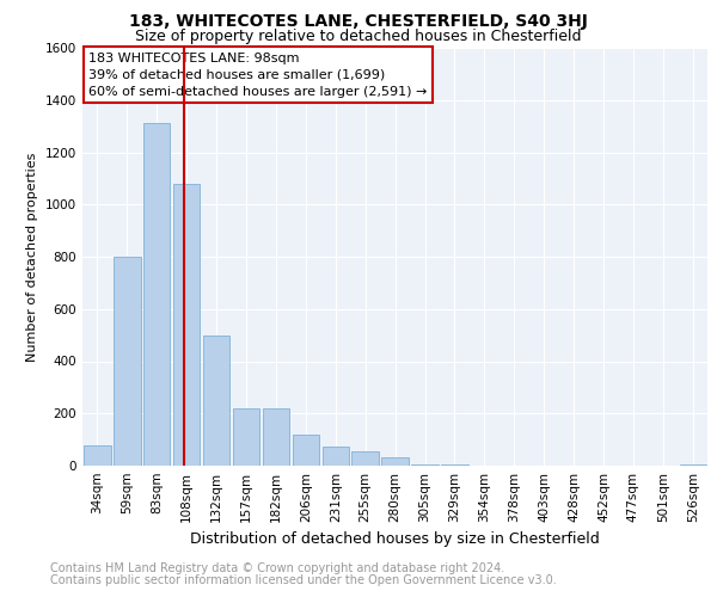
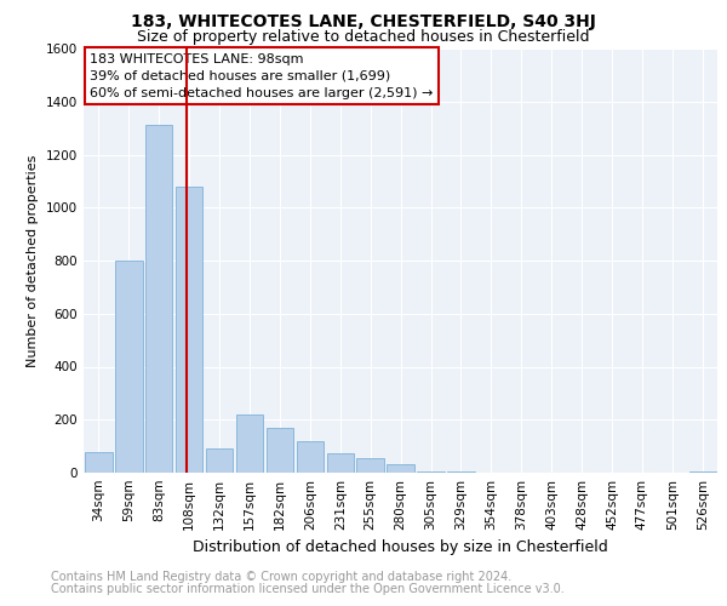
132sqm: 500 -> 90
182sqm: 220 -> 170
